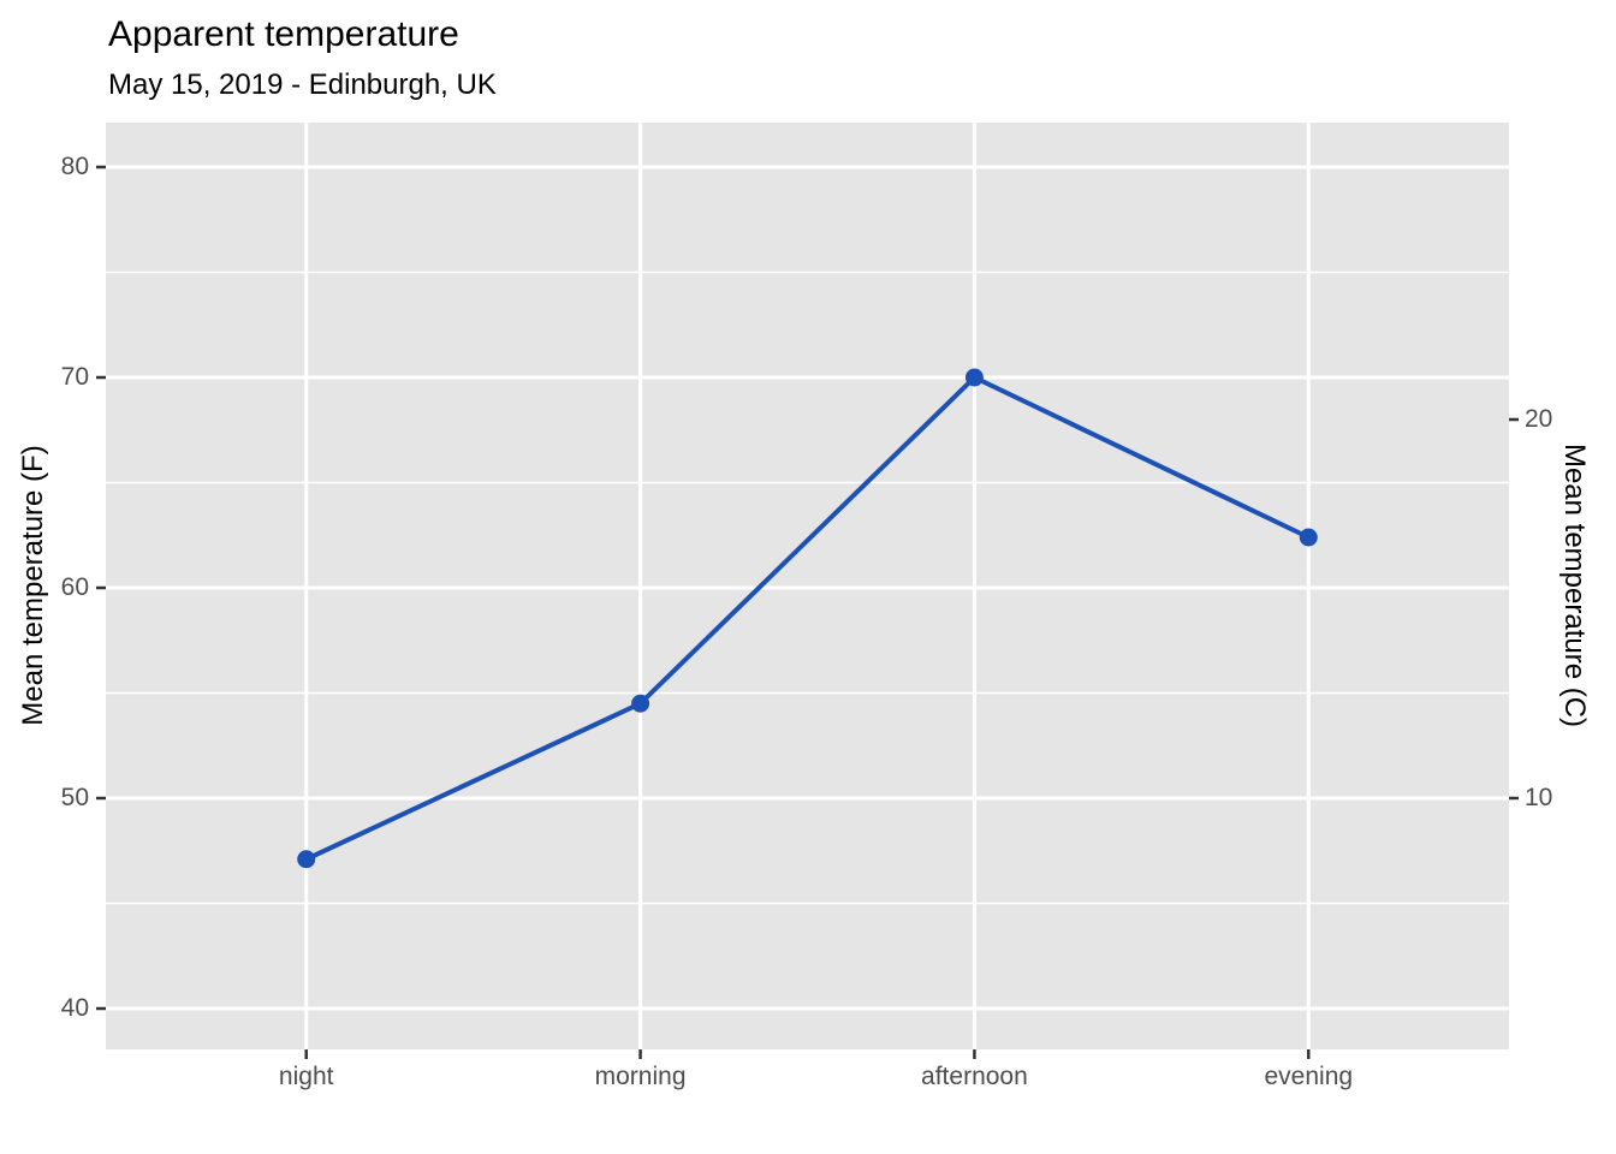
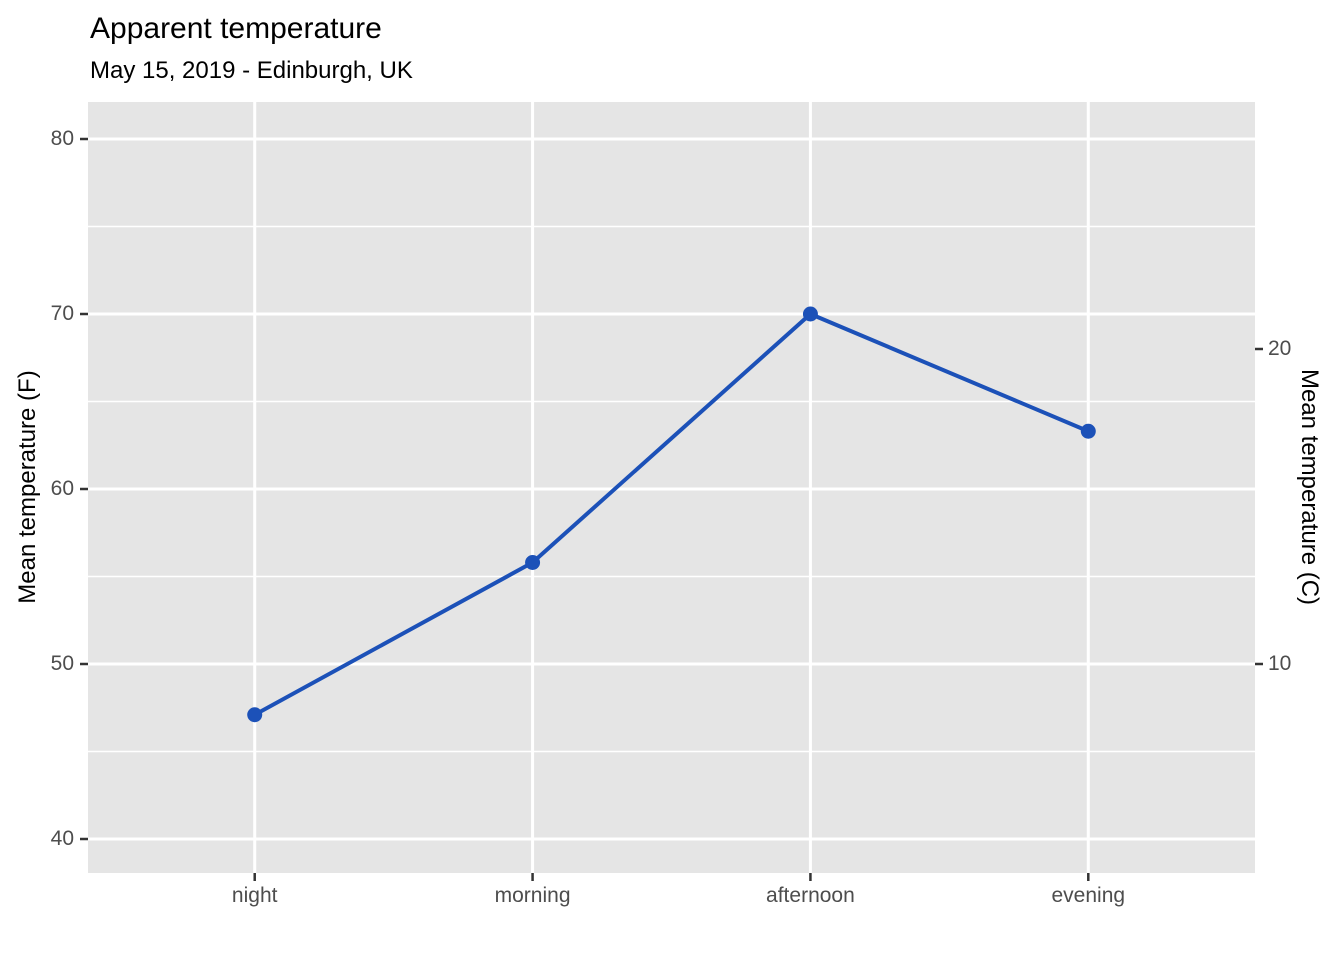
morning: 54.5 -> 55.8
evening: 62.4 -> 63.3
